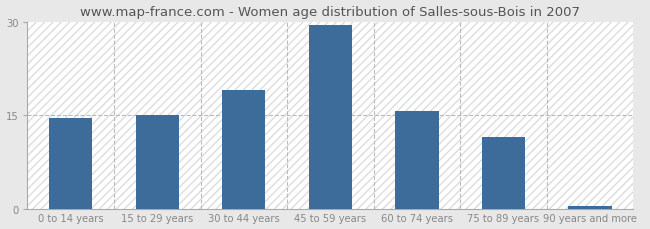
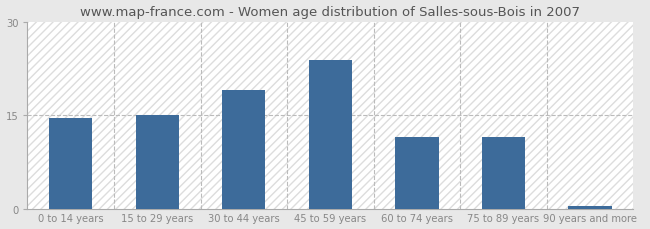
45 to 59 years: 29.5 -> 23.8
60 to 74 years: 15.7 -> 11.4
